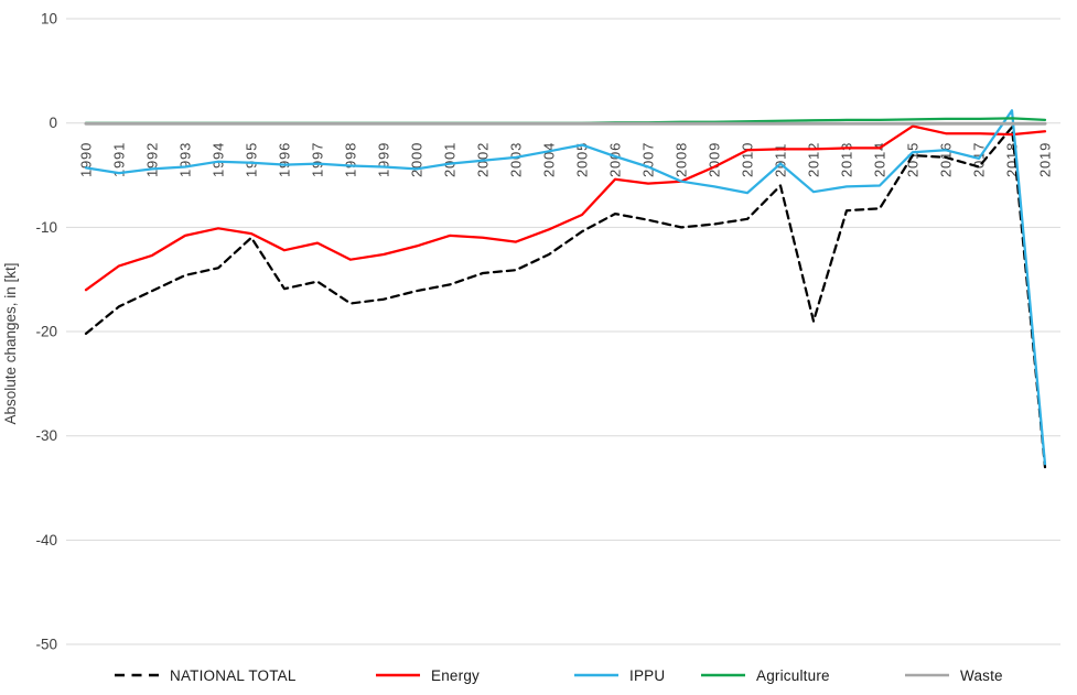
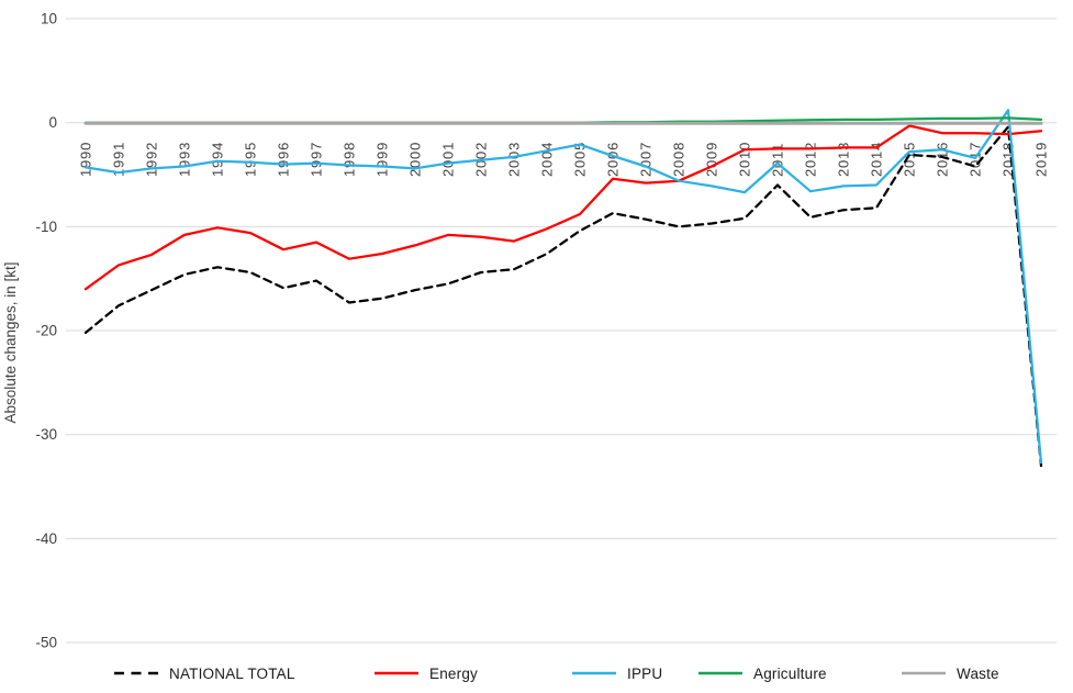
NATIONAL TOTAL/1995: -11 -> -14
NATIONAL TOTAL/2012: -19 -> -9
